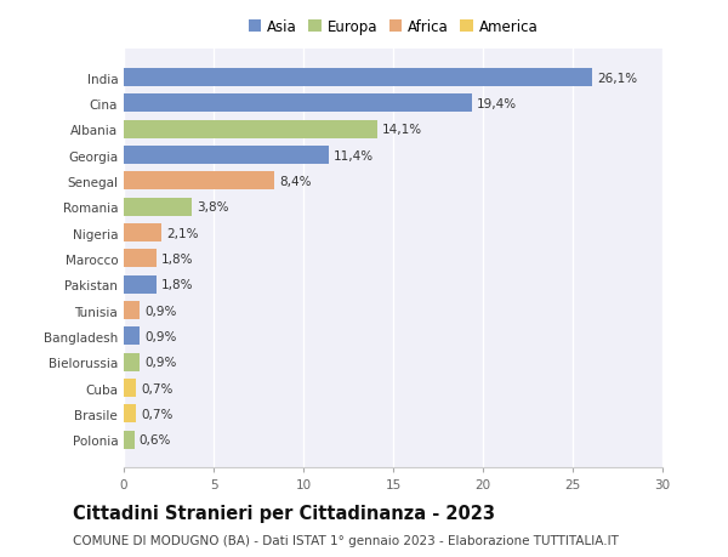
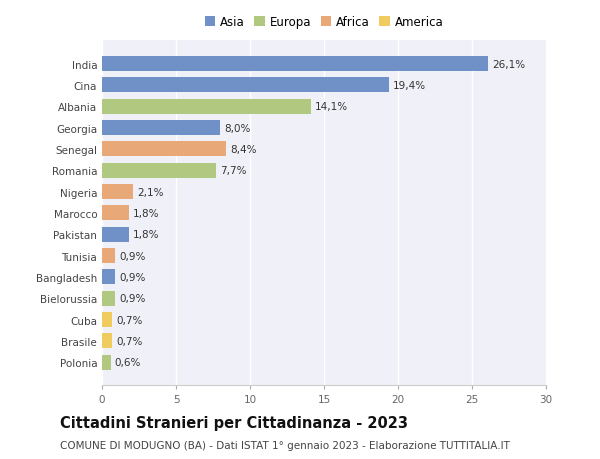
Georgia: 11,4% -> 8,0%
Romania: 3,8% -> 7,7%
